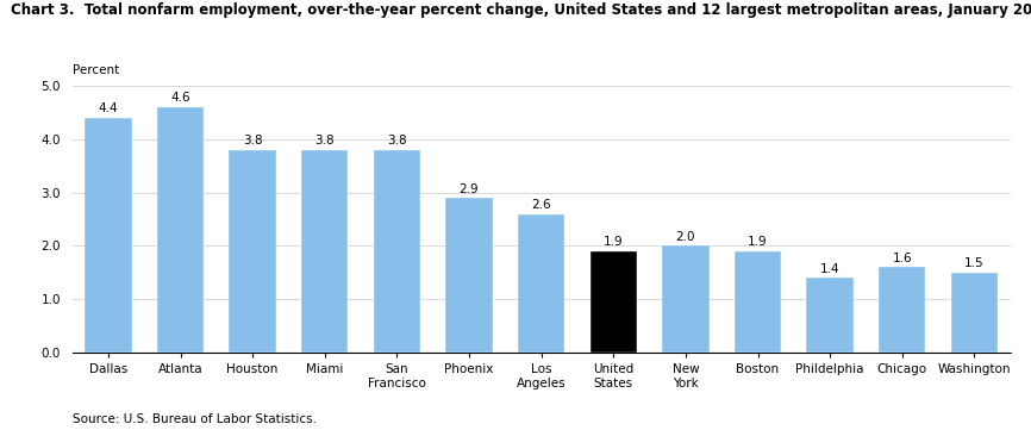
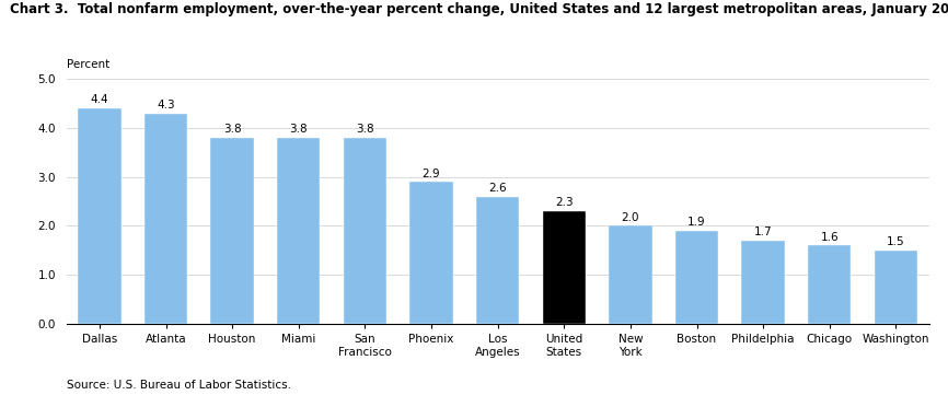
Atlanta: 4.6 -> 4.3
United States: 1.9 -> 2.3
Phildelphia: 1.4 -> 1.7
